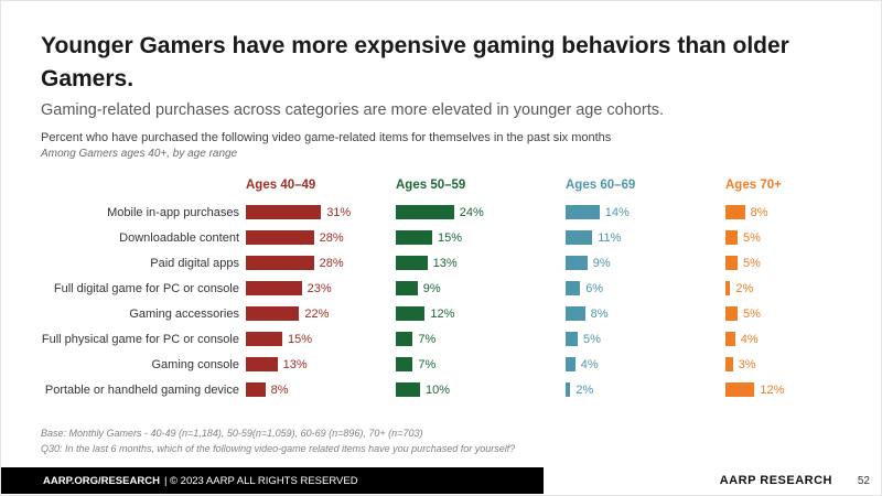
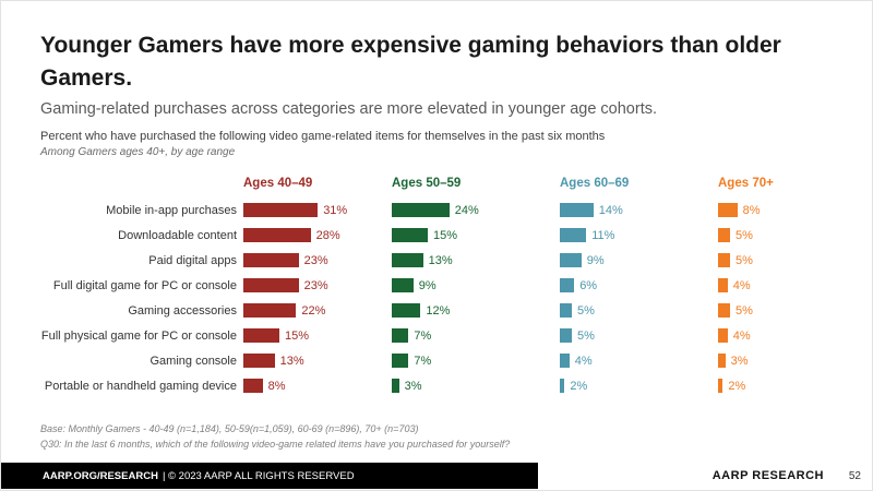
Ages 40–49/Paid digital apps: 28% -> 23%
Ages 70+/Full digital game for PC or console: 2% -> 4%
Ages 60–69/Gaming accessories: 8% -> 5%
Ages 50–59/Portable or handheld gaming device: 10% -> 3%
Ages 70+/Portable or handheld gaming device: 12% -> 2%
